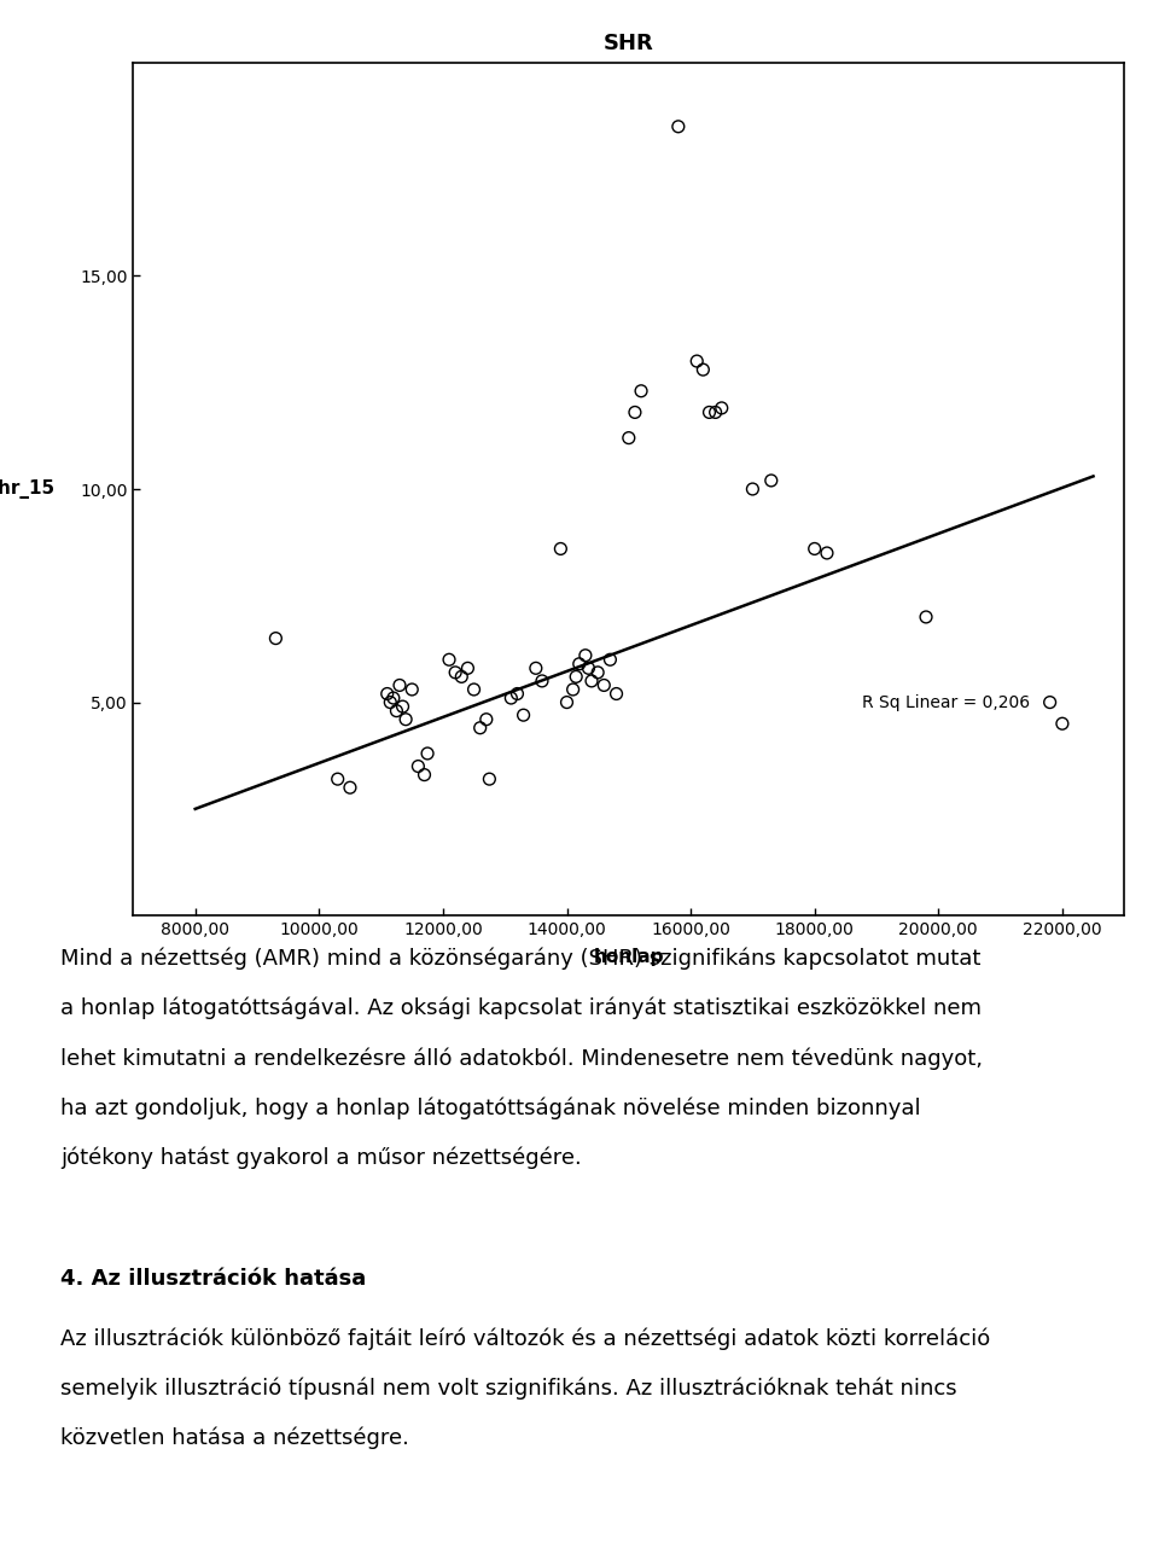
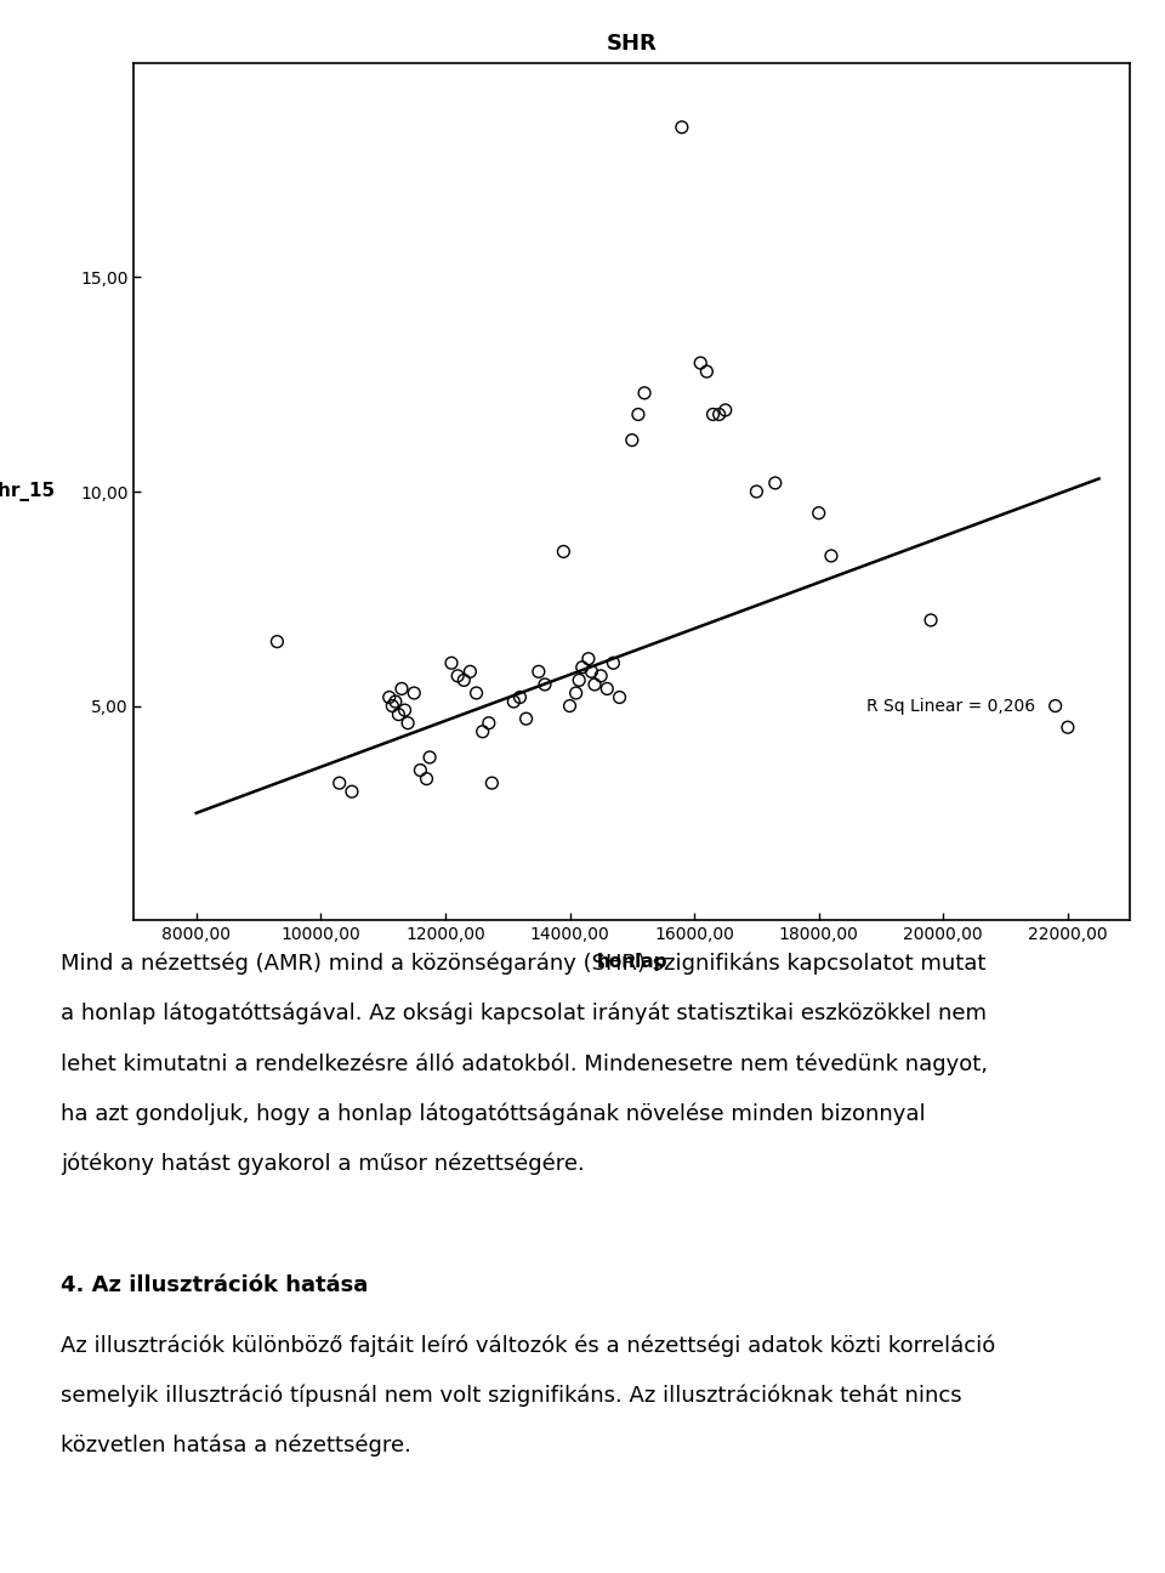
18000,00: 8,6 -> 9,5
